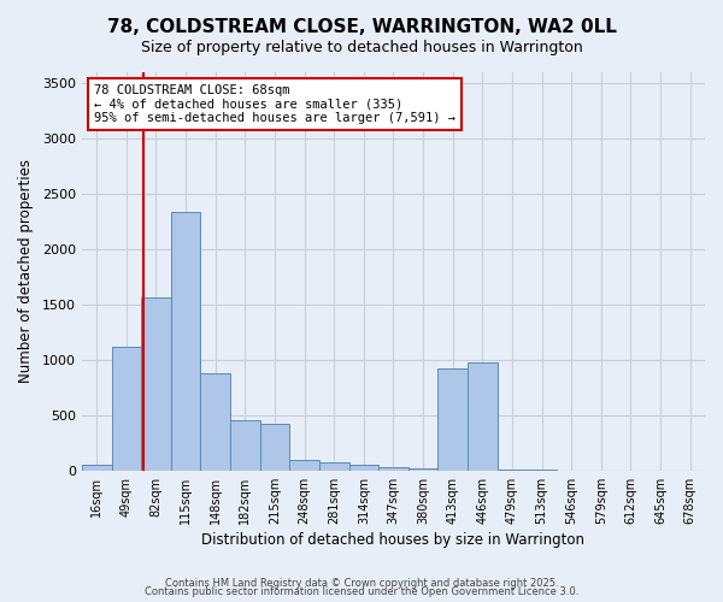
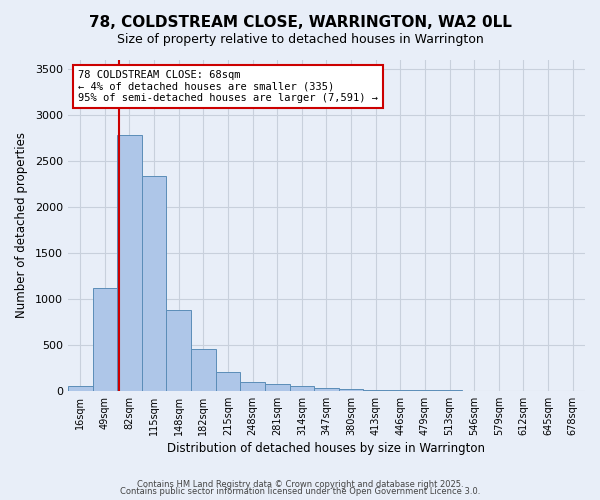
82sqm: 1560 -> 2780
215sqm: 420 -> 200
413sqm: 920 -> 0
446sqm: 980 -> 0
